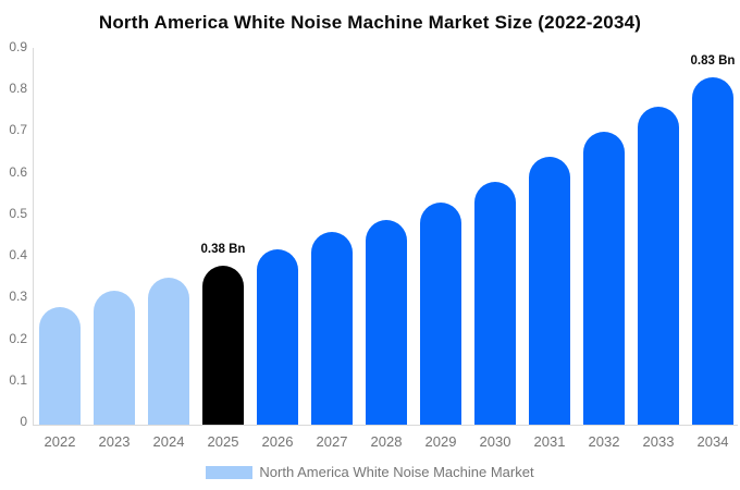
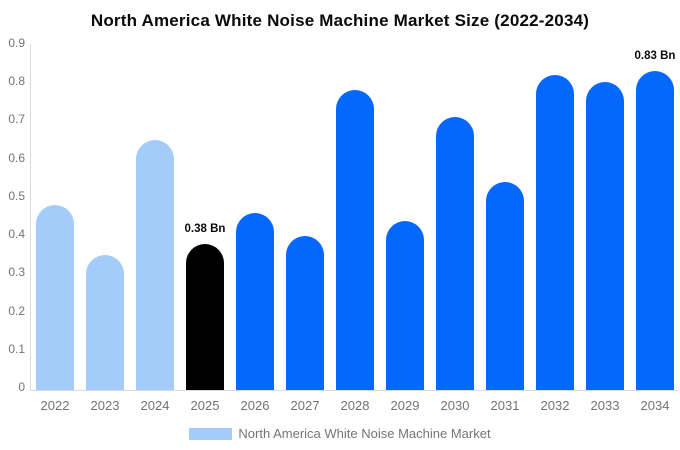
2022: 0.28 -> 0.48
2023: 0.32 -> 0.35
2024: 0.35 -> 0.65
2026: 0.42 -> 0.46
2027: 0.46 -> 0.40
2028: 0.49 -> 0.78
2029: 0.53 -> 0.44
2030: 0.58 -> 0.71
2031: 0.64 -> 0.54
2032: 0.70 -> 0.82
2033: 0.76 -> 0.80
